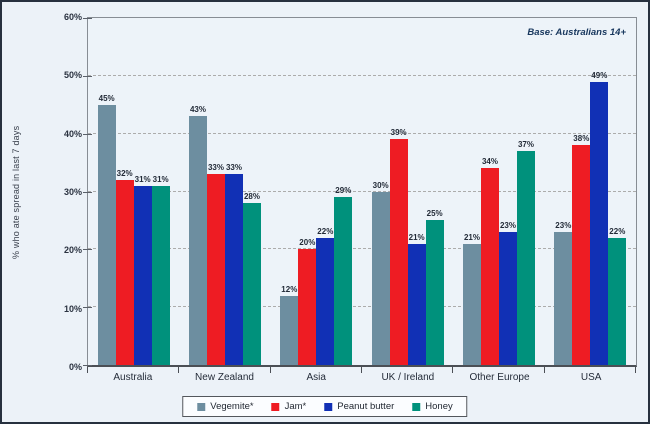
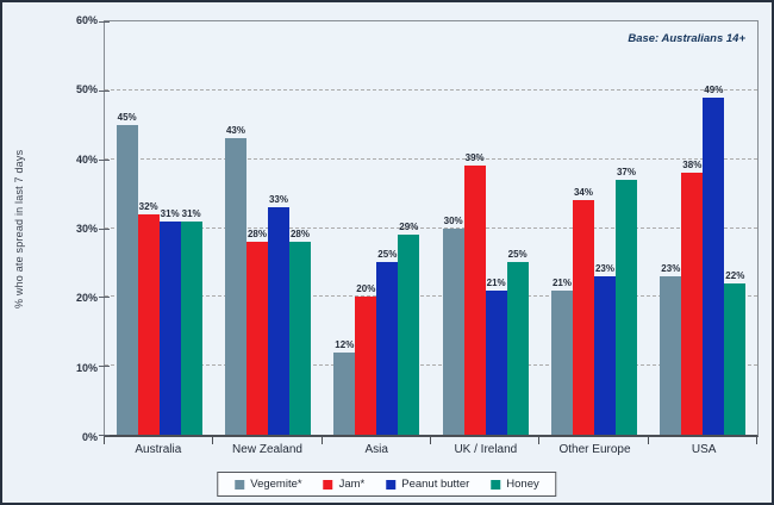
Jam*/New Zealand: 33% -> 28%
Peanut butter/Asia: 22% -> 25%
